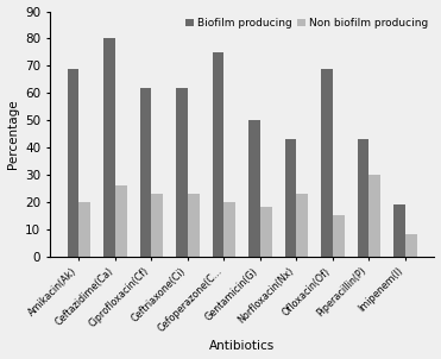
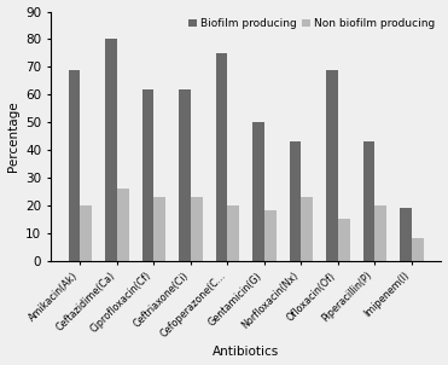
Non biofilm producing/Piperacillin(P): 30 -> 20
